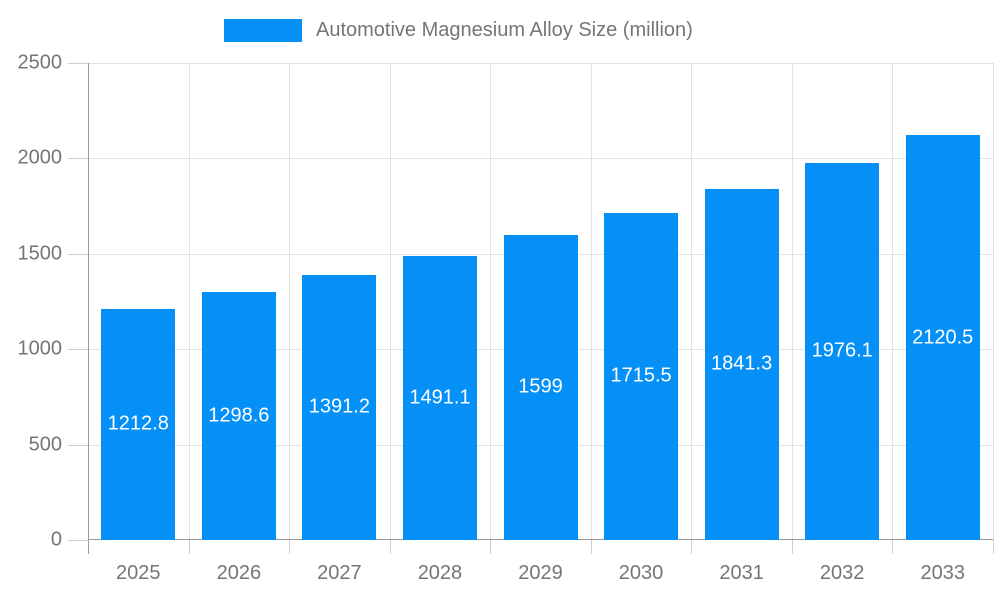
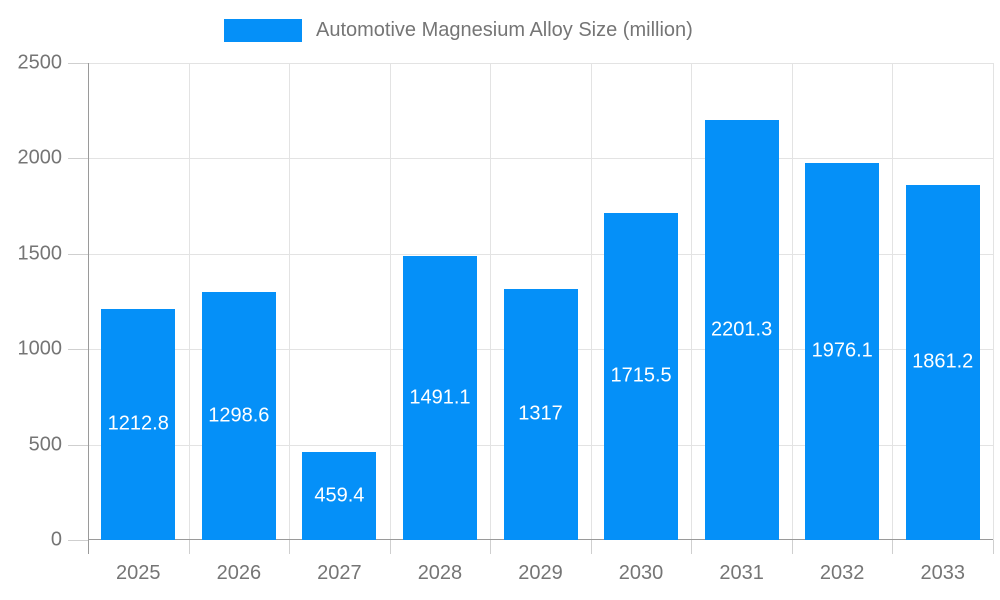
2027: 1391.2 -> 459.4
2029: 1599 -> 1317
2031: 1841.3 -> 2201.3
2033: 2120.5 -> 1861.2
